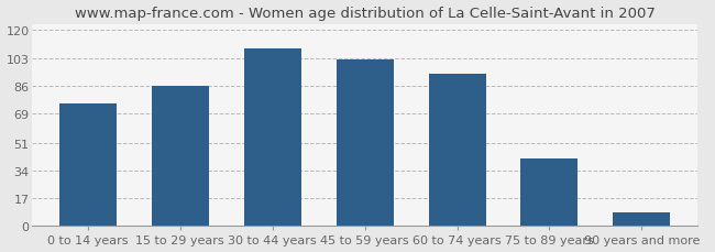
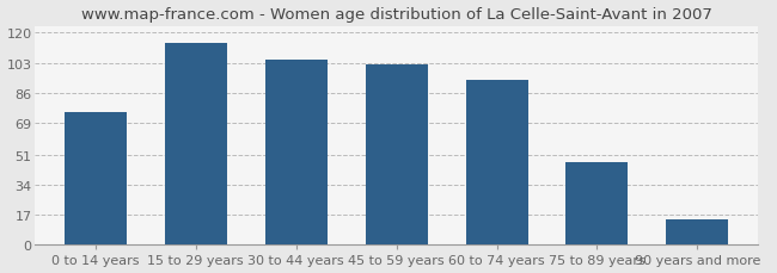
15 to 29 years: 86 -> 114
30 to 44 years: 109 -> 105
75 to 89 years: 41 -> 47
90 years and more: 8 -> 14
